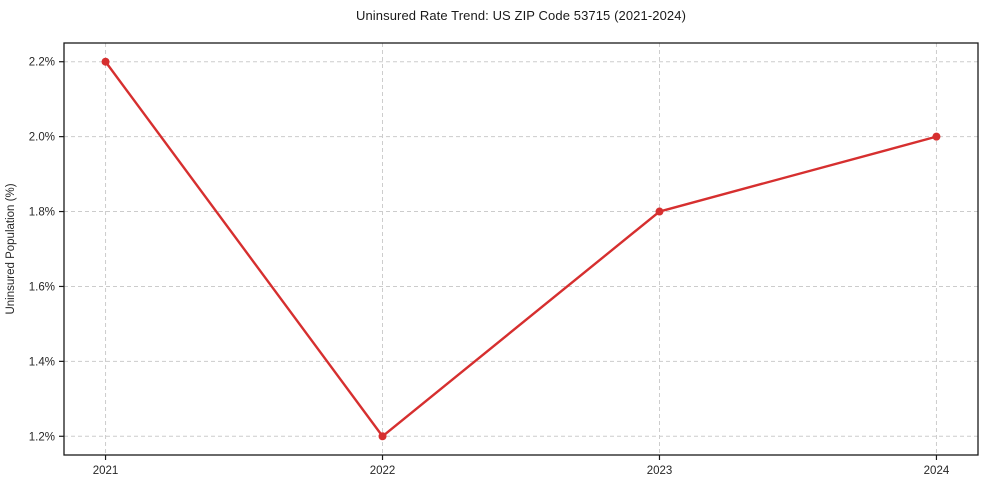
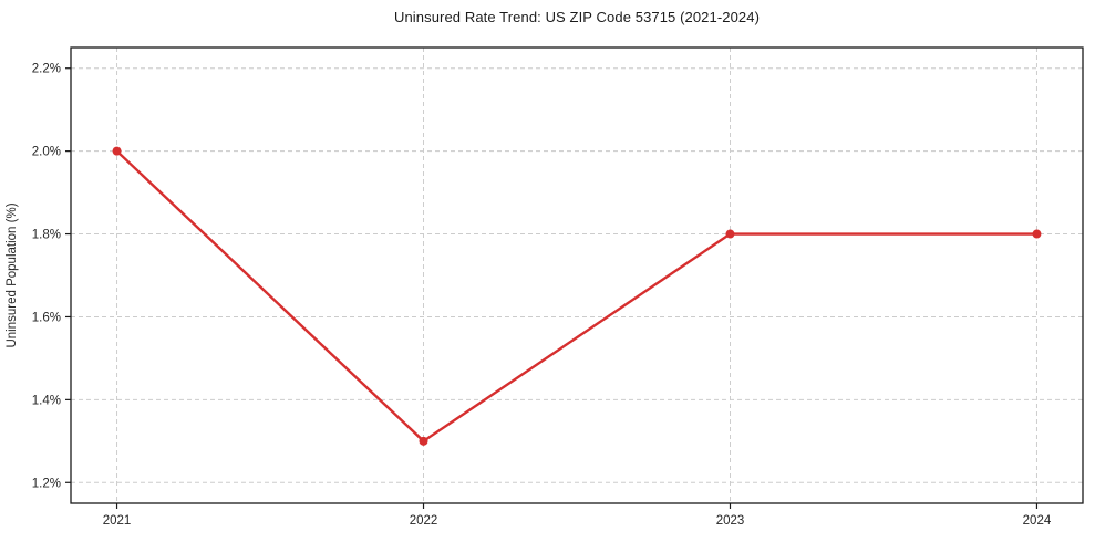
2021: 2.2% -> 2.0%
2022: 1.2% -> 1.3%
2024: 2.0% -> 1.8%
